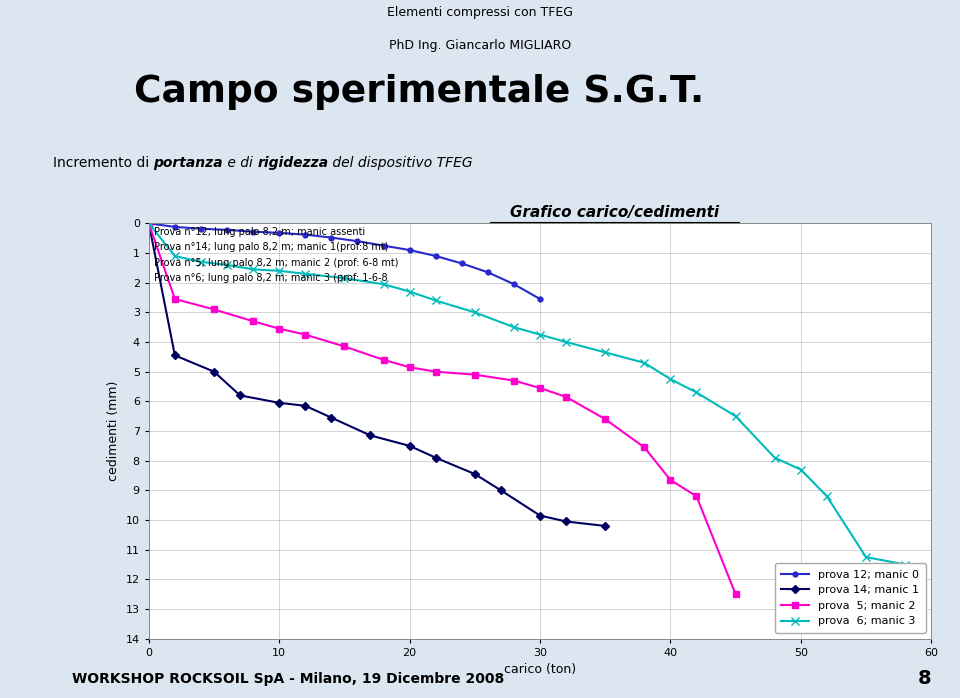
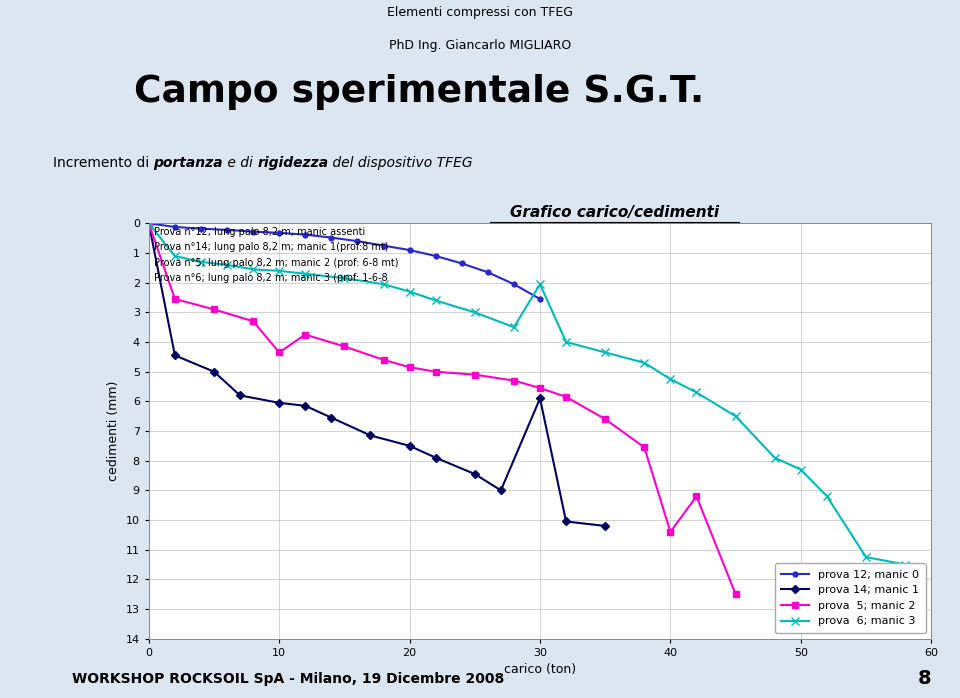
prova 5; manic 2/10: 3.55 -> 4.35
prova 14; manic 1/30: 9.85 -> 5.90
prova 6; manic 3/30: 3.75 -> 2.05
prova 5; manic 2/40: 8.65 -> 10.40
